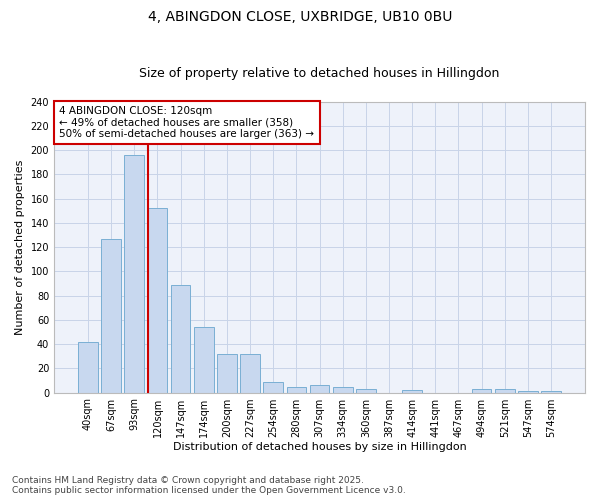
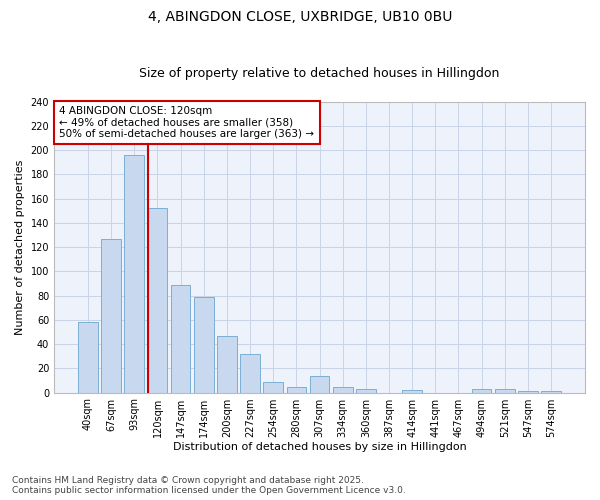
40sqm: 42 -> 58
174sqm: 54 -> 79
200sqm: 32 -> 47
307sqm: 6 -> 14
